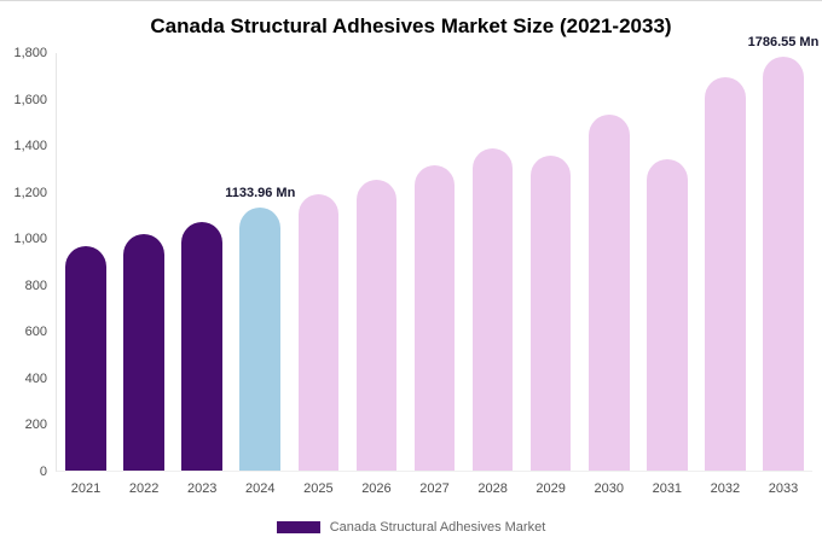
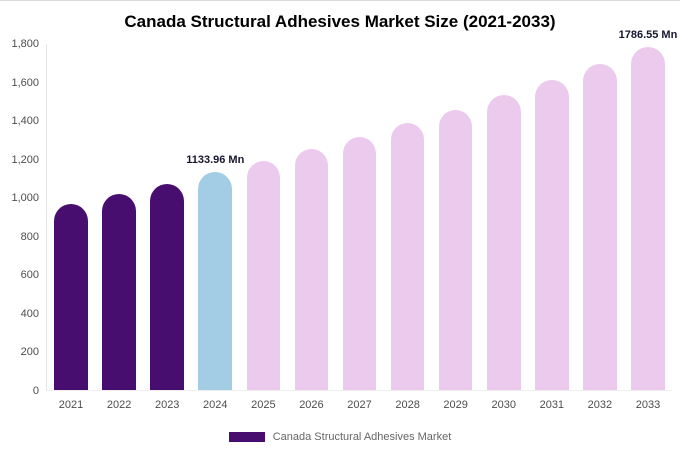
2029: 1360 -> 1460
2031: 1340 -> 1610
